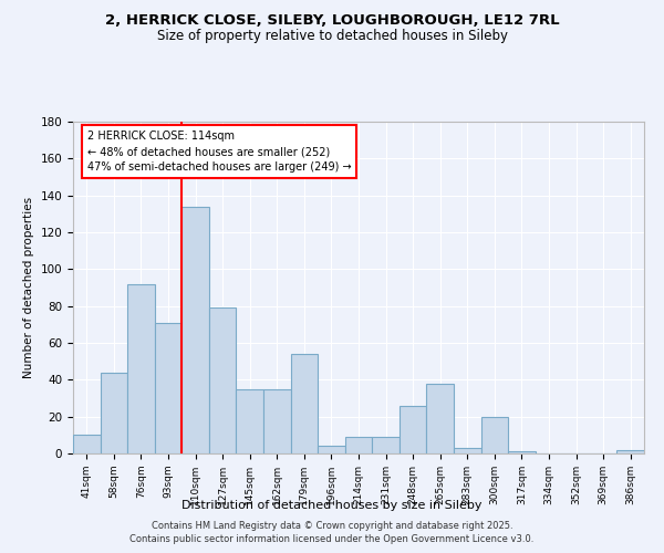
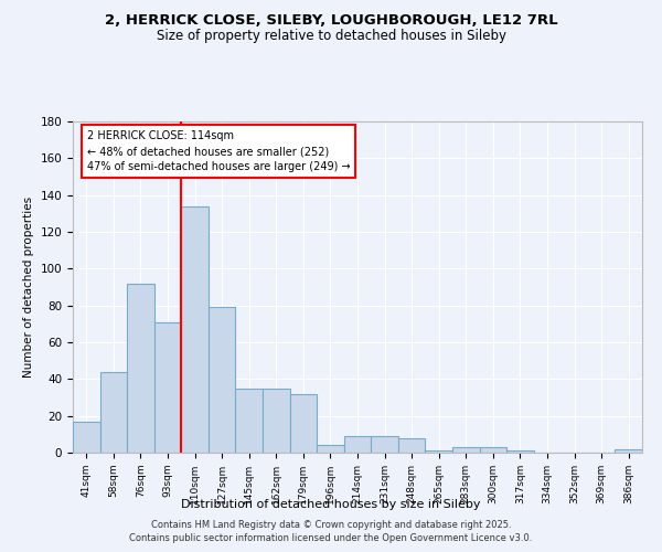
41sqm: 10 -> 17
179sqm: 54 -> 32
248sqm: 26 -> 8
265sqm: 38 -> 1
300sqm: 20 -> 3
